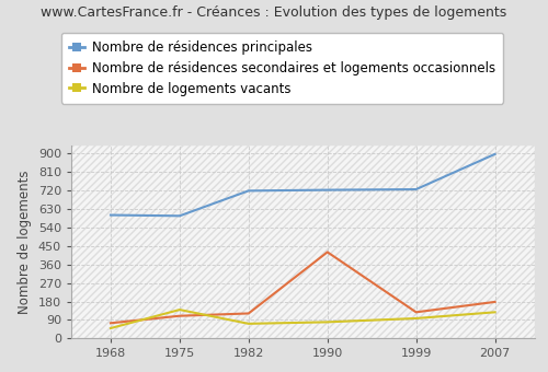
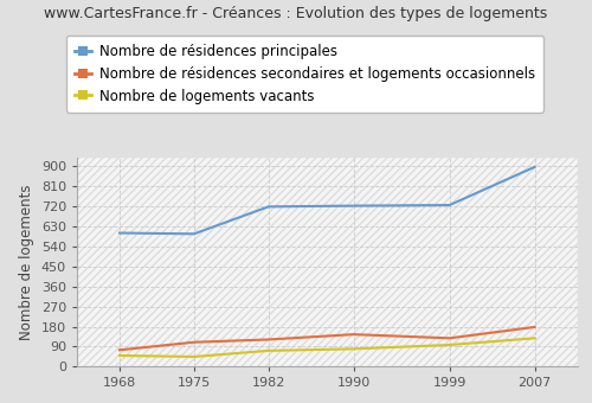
Nombre de logements vacants/1975: 140 -> 40
Nombre de résidences secondaires et logements occasionnels/1990: 420 -> 140
